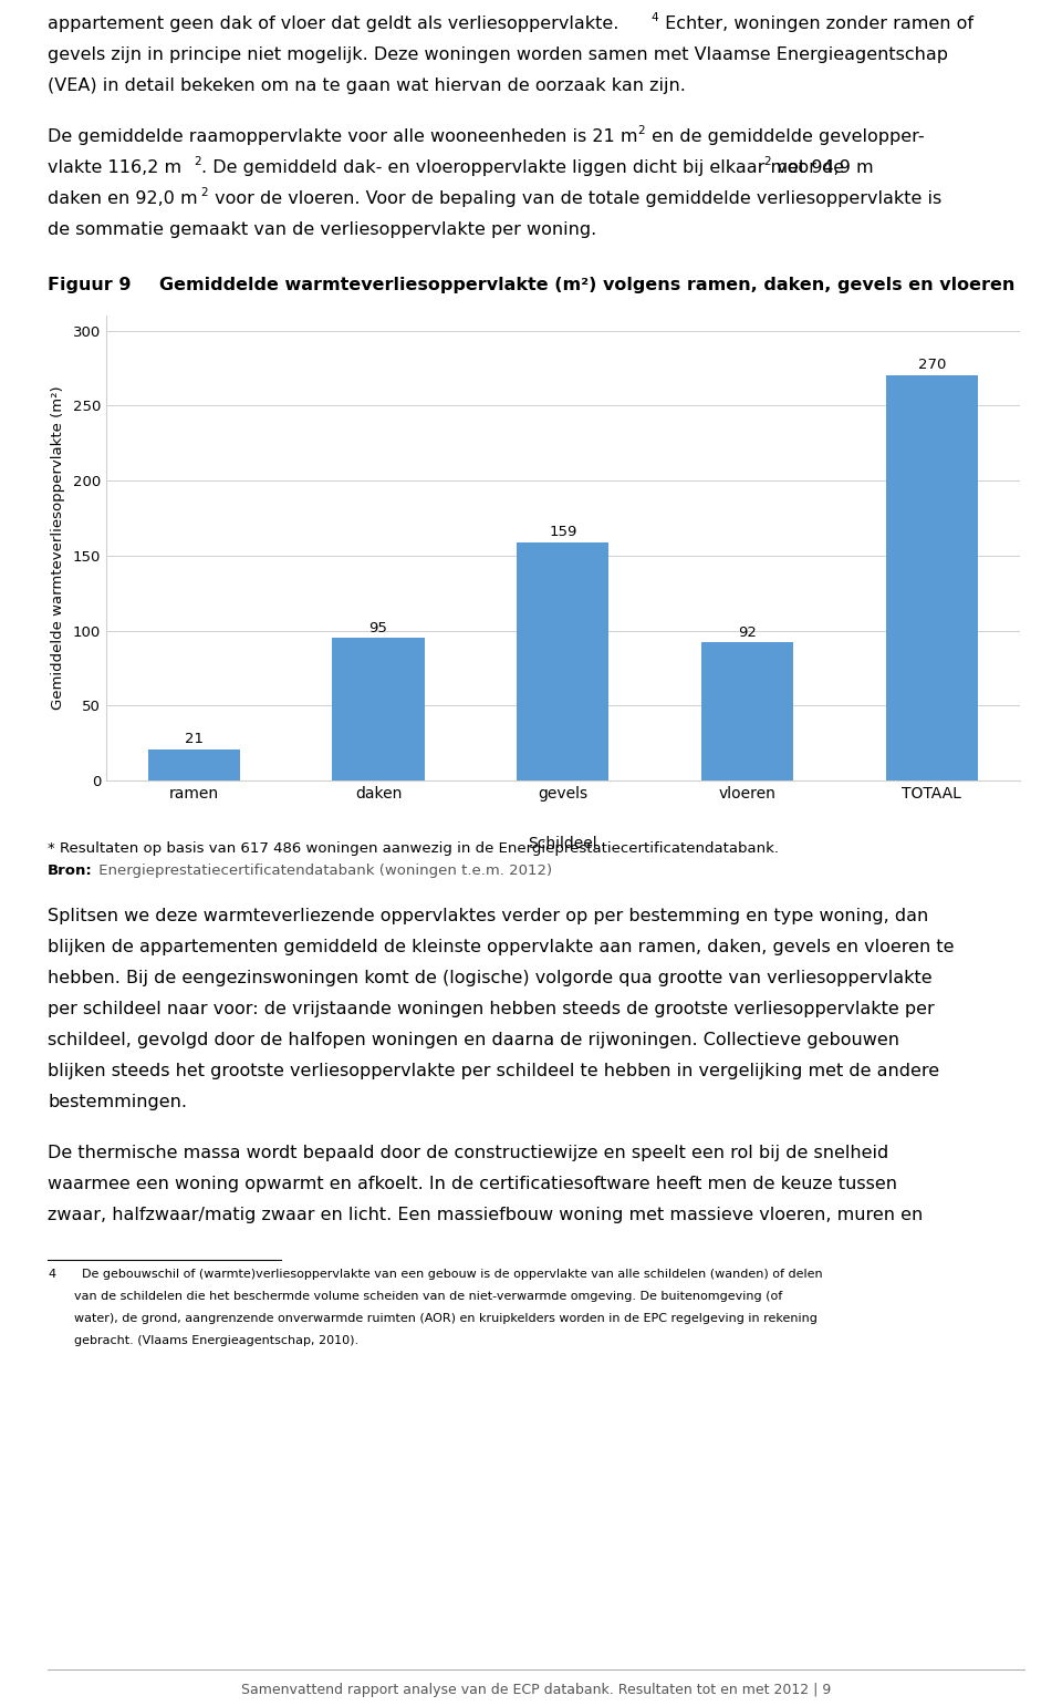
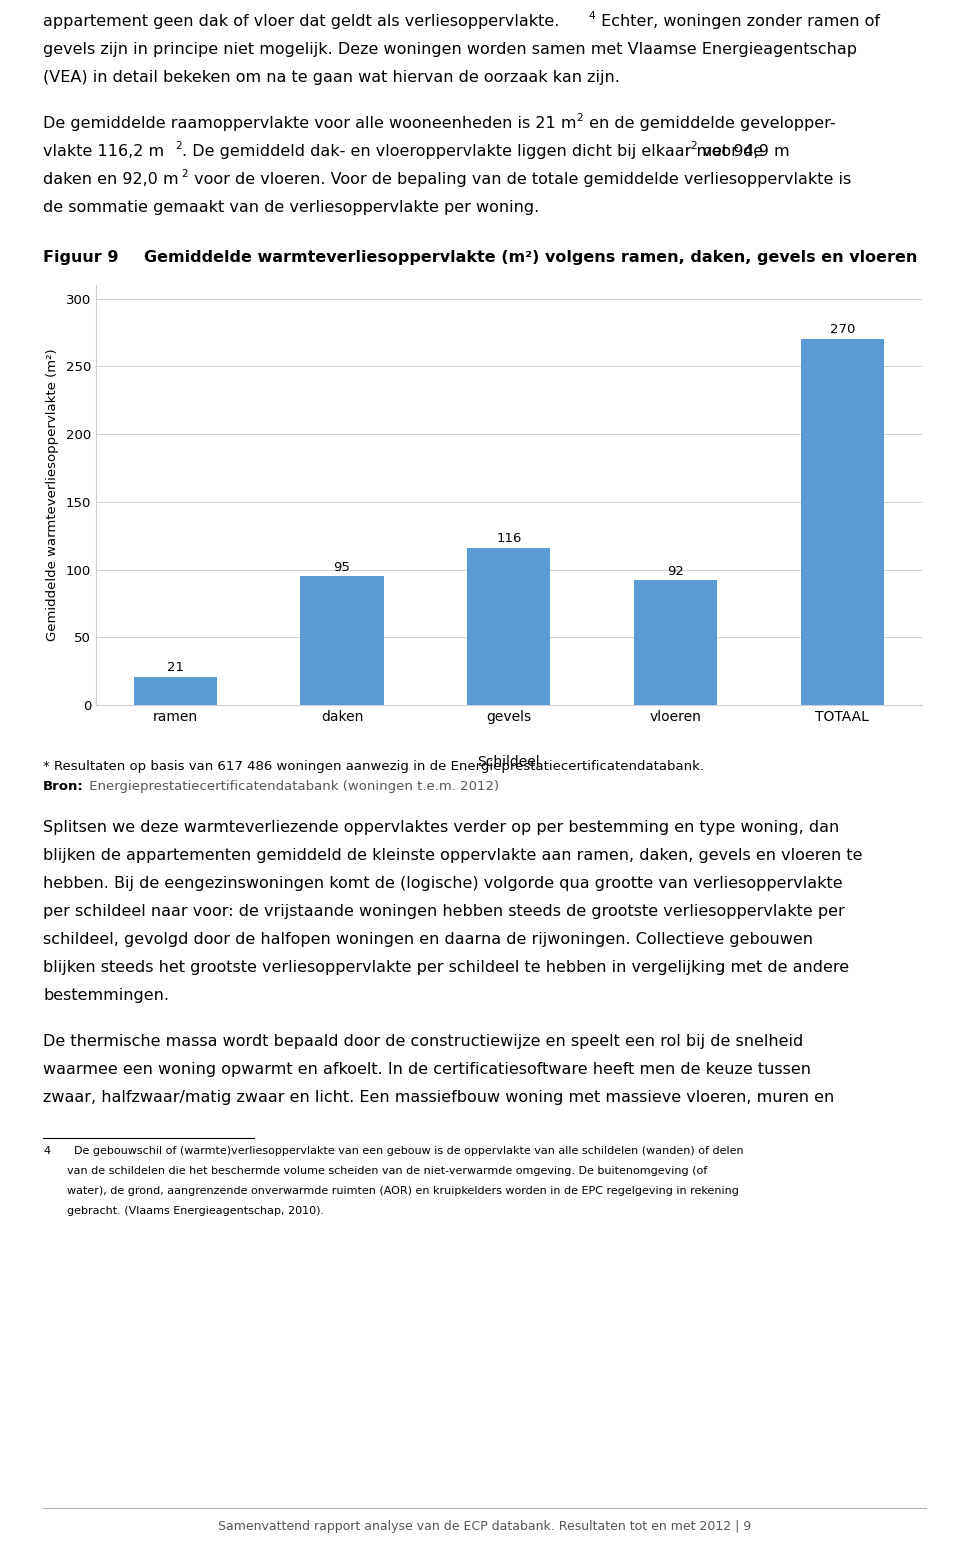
gevels: 159 -> 116
